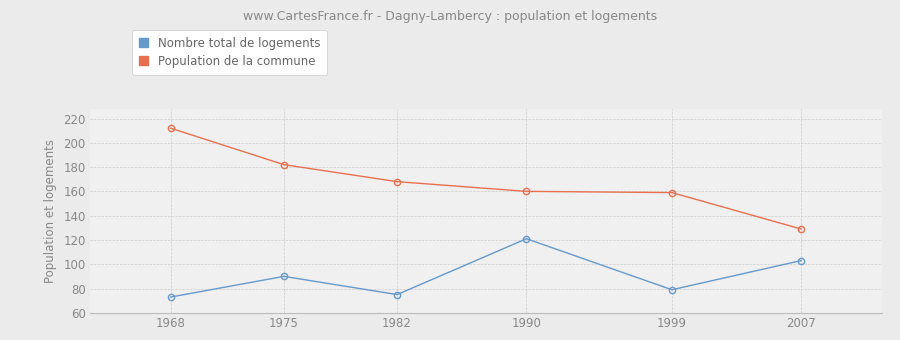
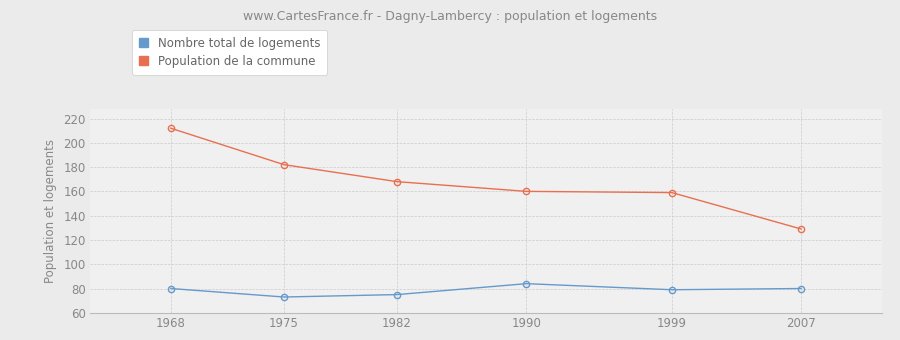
Nombre total de logements/1968: 73 -> 80
Nombre total de logements/1975: 90 -> 73
Nombre total de logements/1990: 121 -> 84
Nombre total de logements/2007: 103 -> 80
